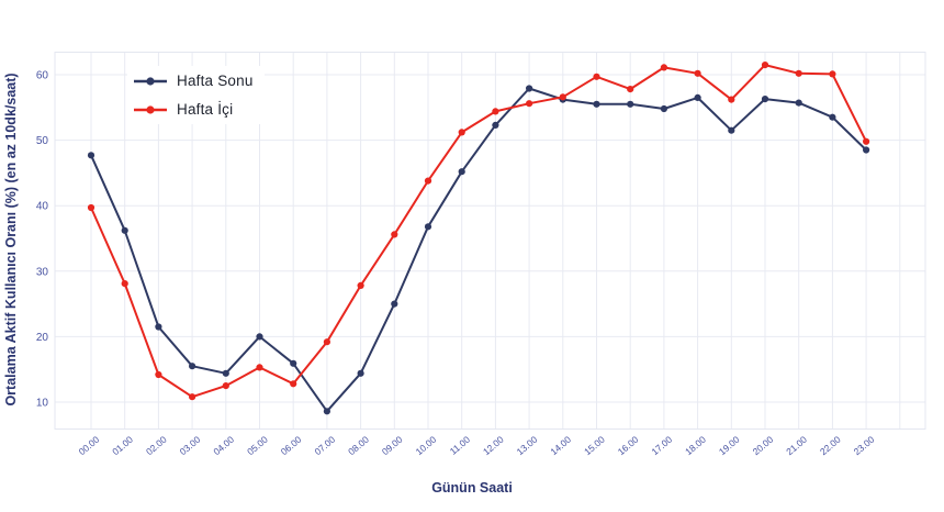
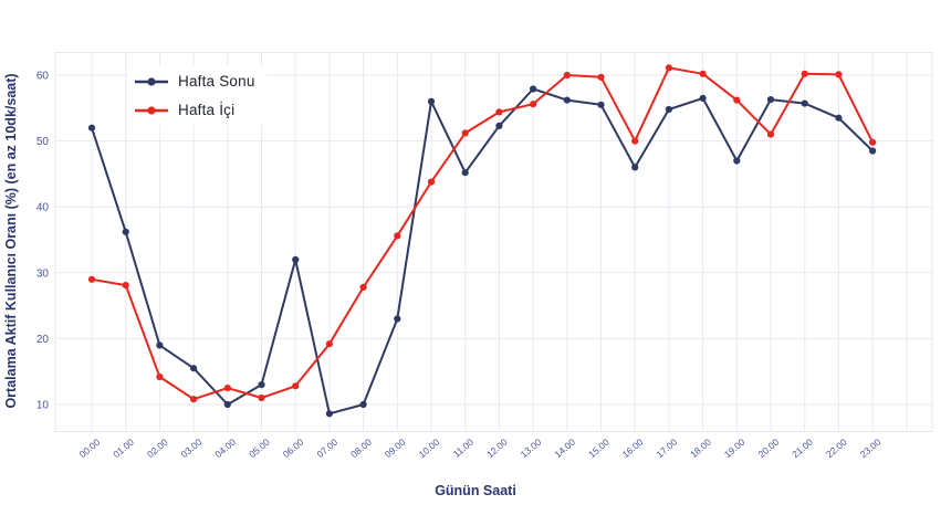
Hafta Sonu/00.00: 48 -> 52
Hafta İçi/00.00: 40 -> 29
Hafta Sonu/02.00: 22 -> 19
Hafta Sonu/04.00: 14 -> 10
Hafta Sonu/05.00: 20 -> 13
Hafta İçi/05.00: 15 -> 11
Hafta Sonu/06.00: 16 -> 32
Hafta Sonu/08.00: 14 -> 10
Hafta Sonu/09.00: 25 -> 23
Hafta Sonu/10.00: 37 -> 56
Hafta İçi/14.00: 57 -> 60
Hafta Sonu/16.00: 56 -> 46
Hafta İçi/16.00: 58 -> 50
Hafta Sonu/19.00: 52 -> 47
Hafta İçi/20.00: 62 -> 51
